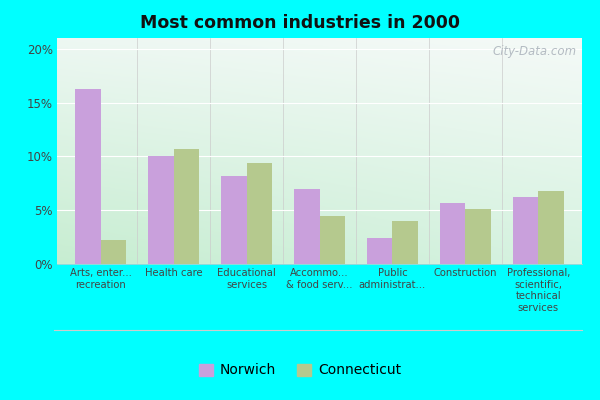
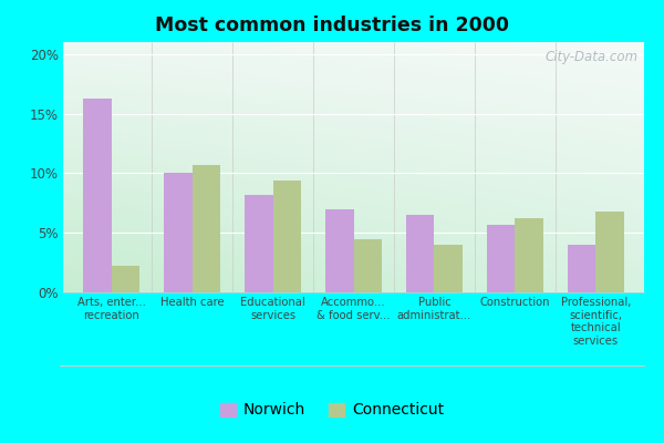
Norwich/Public administrat...: 2.4% -> 6.5%
Connecticut/Construction: 5.1% -> 6.2%
Norwich/Professional, scientific, technical services: 6.2% -> 4.0%
